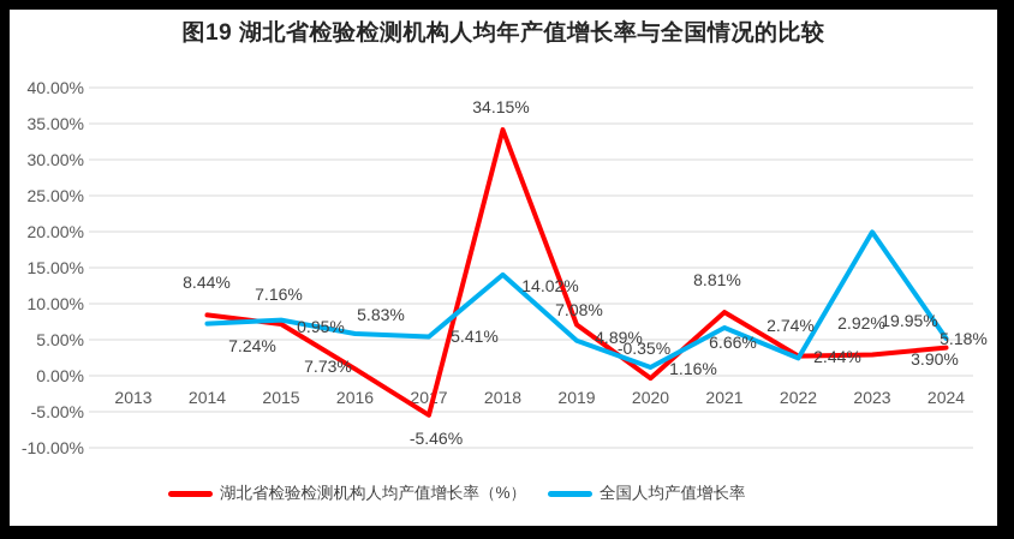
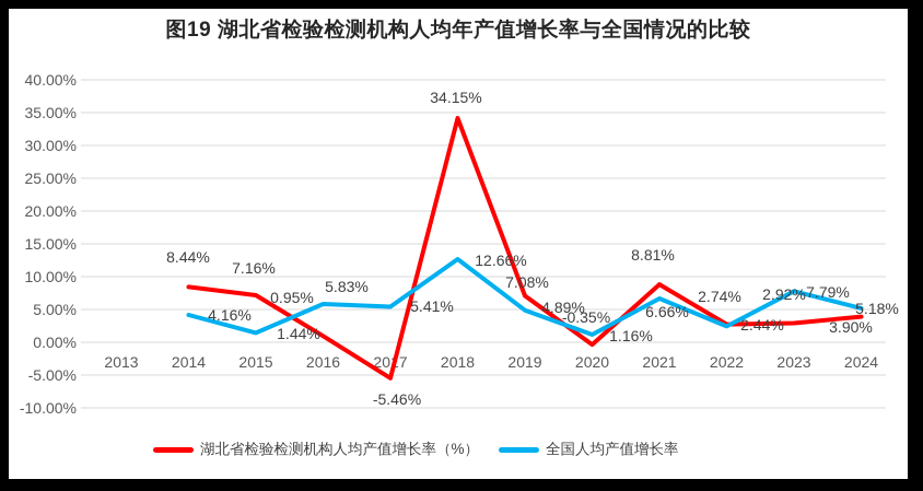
全国人均产值增长率/2014: 7.24% -> 4.16%
全国人均产值增长率/2015: 7.73% -> 1.44%
全国人均产值增长率/2018: 14.02% -> 12.66%
全国人均产值增长率/2023: 19.95% -> 7.79%
